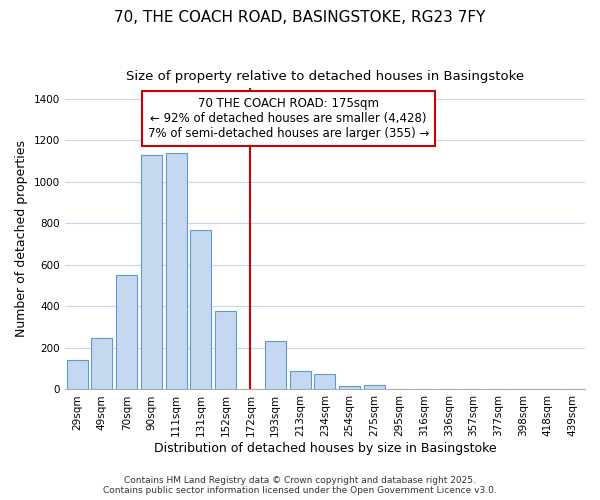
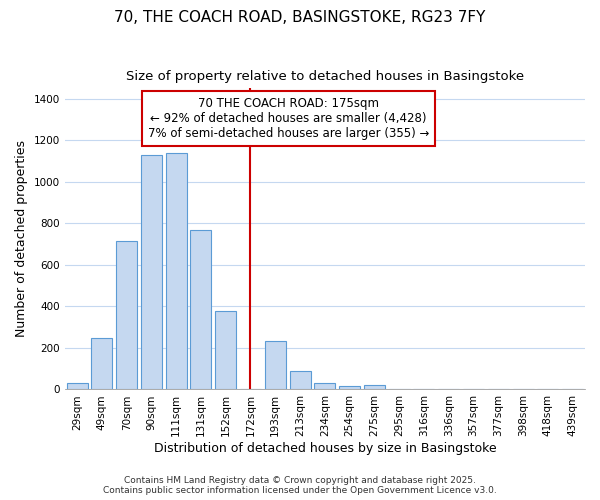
29sqm: 140 -> 30
70sqm: 550 -> 714
234sqm: 75 -> 30
